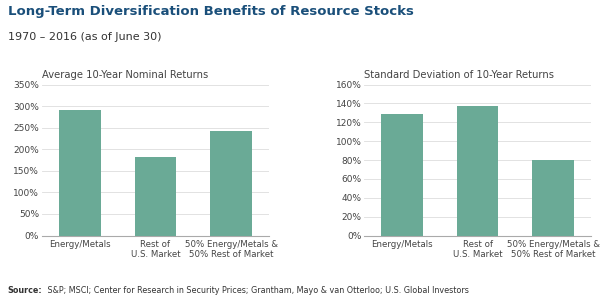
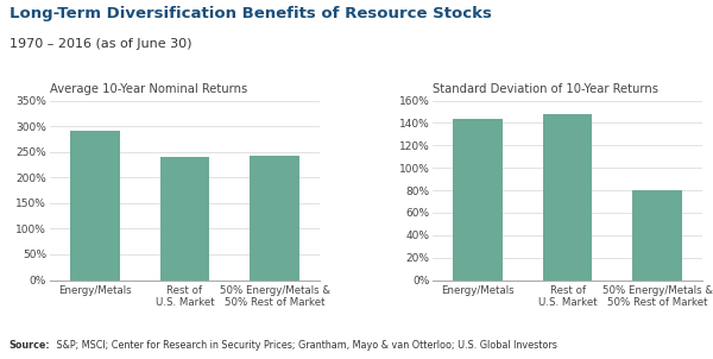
Average 10-Year Nominal Returns/Rest of U.S. Market: 182% -> 240%
Standard Deviation of 10-Year Returns/Energy/Metals: 129% -> 144%
Standard Deviation of 10-Year Returns/Rest of U.S. Market: 137% -> 148%
